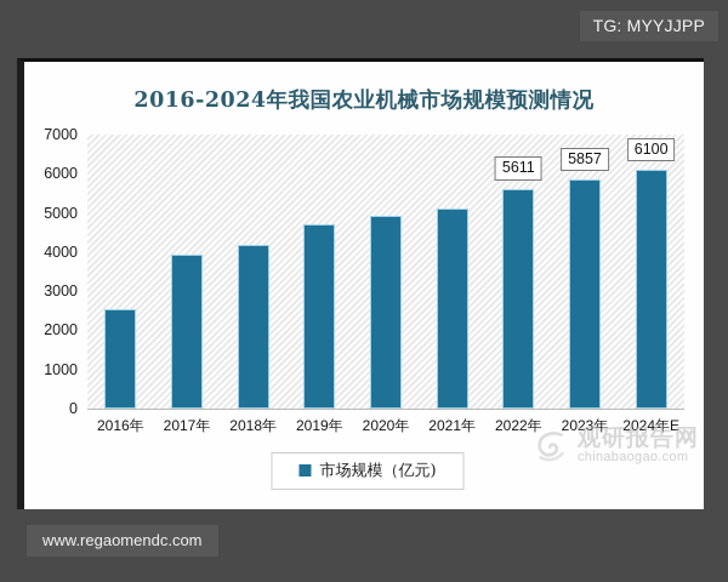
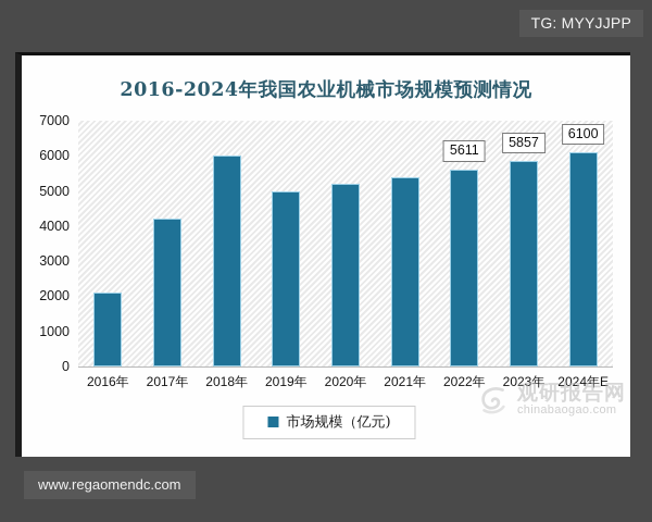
2016年: 2500 -> 2100
2017年: 3900 -> 4200
2018年: 4200 -> 6000
2019年: 4700 -> 5000
2020年: 4900 -> 5200
2021年: 5100 -> 5400
